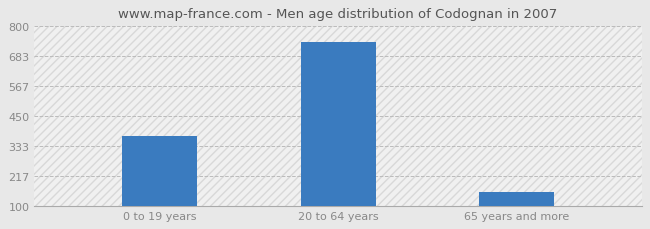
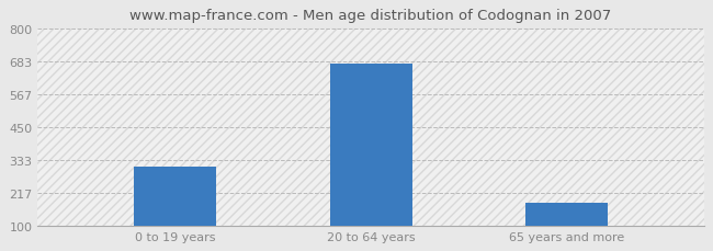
0 to 19 years: 370 -> 310
20 to 64 years: 735 -> 675
65 years and more: 155 -> 180
